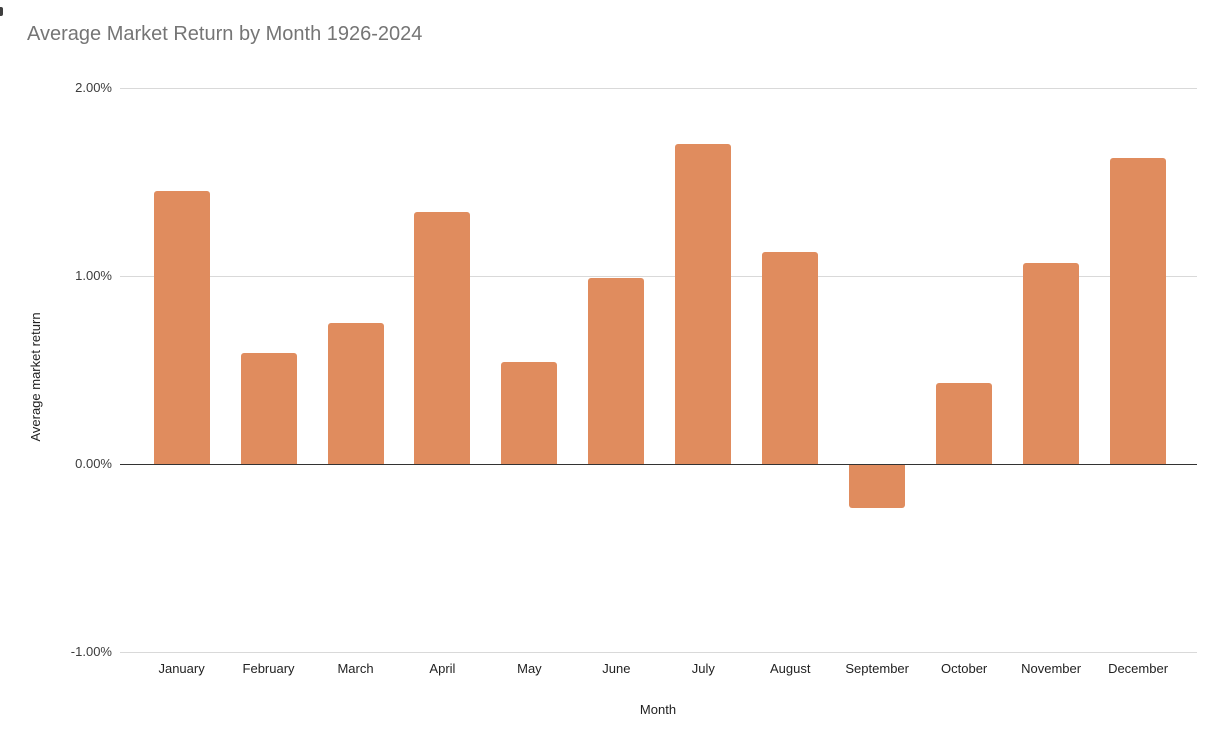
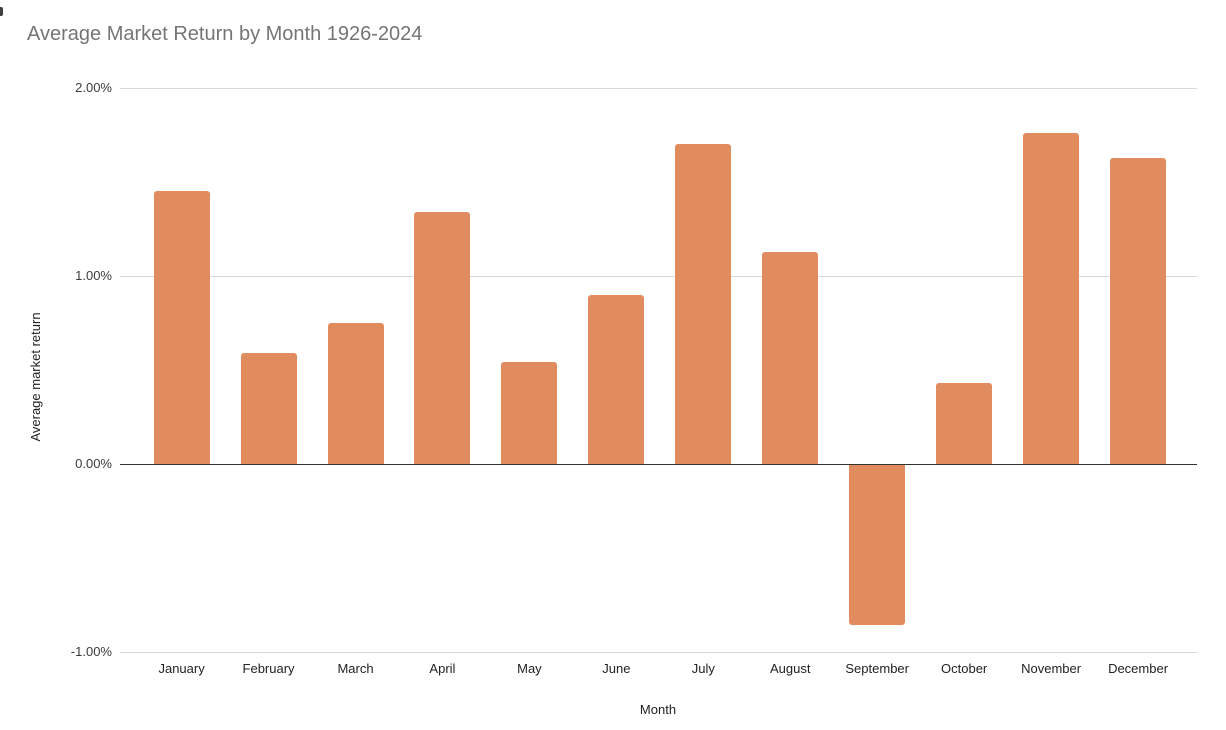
June: 0.99% -> 0.90%
September: -0.23% -> -0.85%
November: 1.07% -> 1.76%
